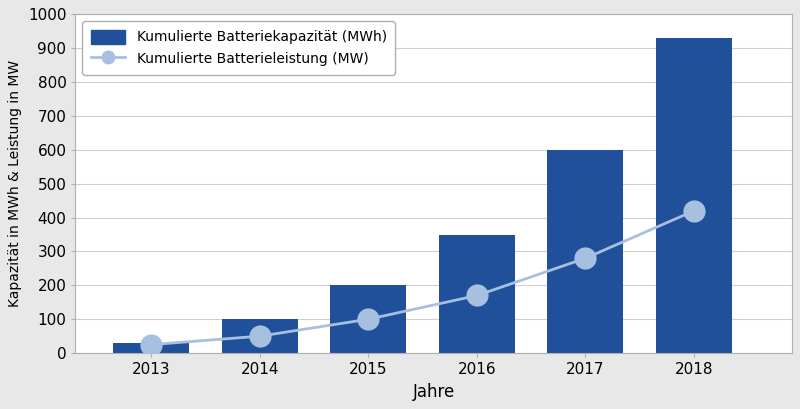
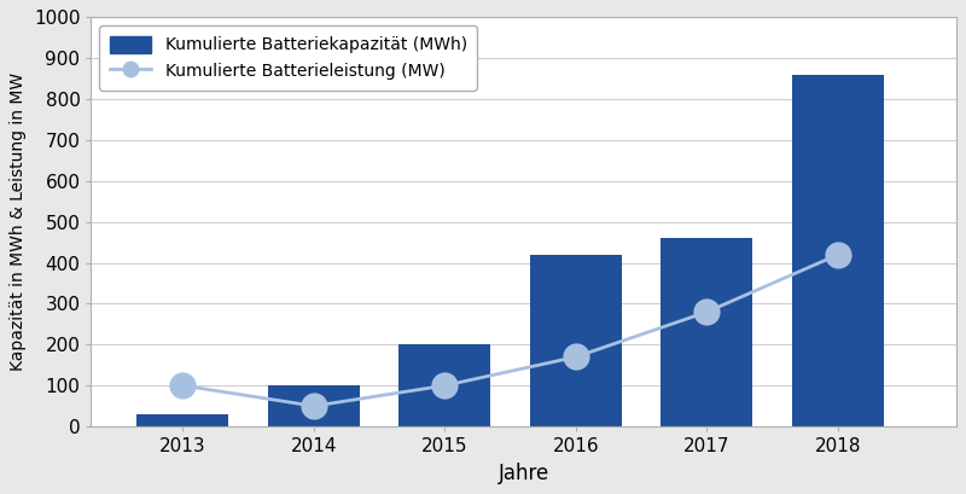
Kumulierte Batterieleistung (MW)/2013: 25 -> 100
Kumulierte Batteriekapazität (MWh)/2016: 350 -> 420
Kumulierte Batteriekapazität (MWh)/2017: 600 -> 460
Kumulierte Batteriekapazität (MWh)/2018: 930 -> 860
